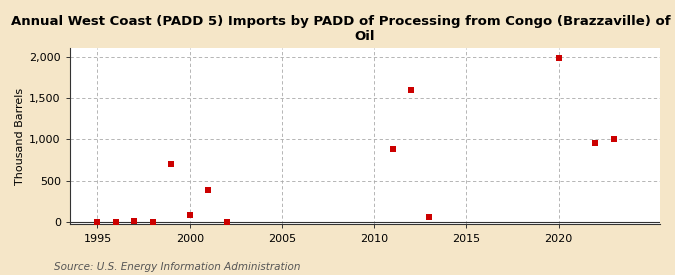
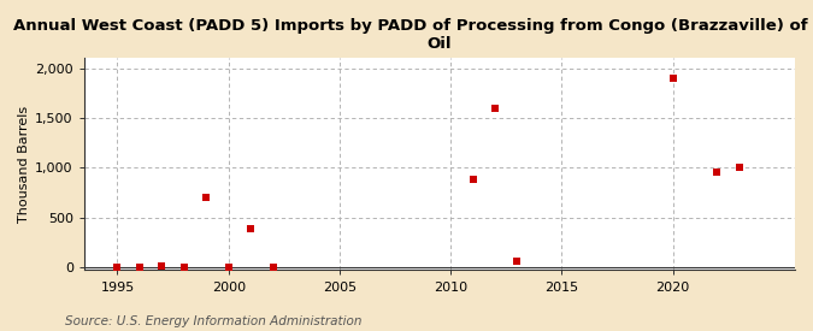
2000: 80 -> 0
2020: 1,980 -> 1,900
